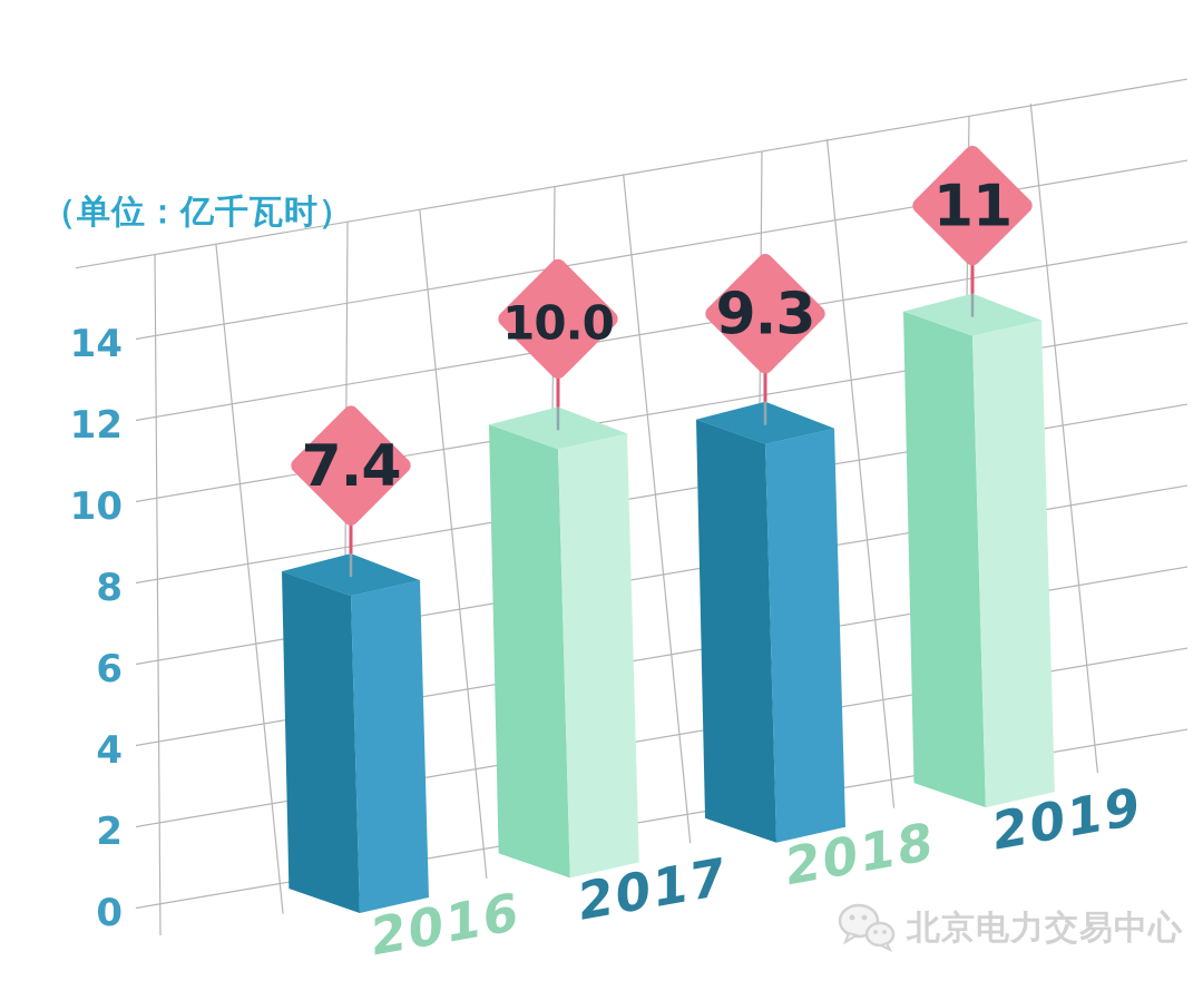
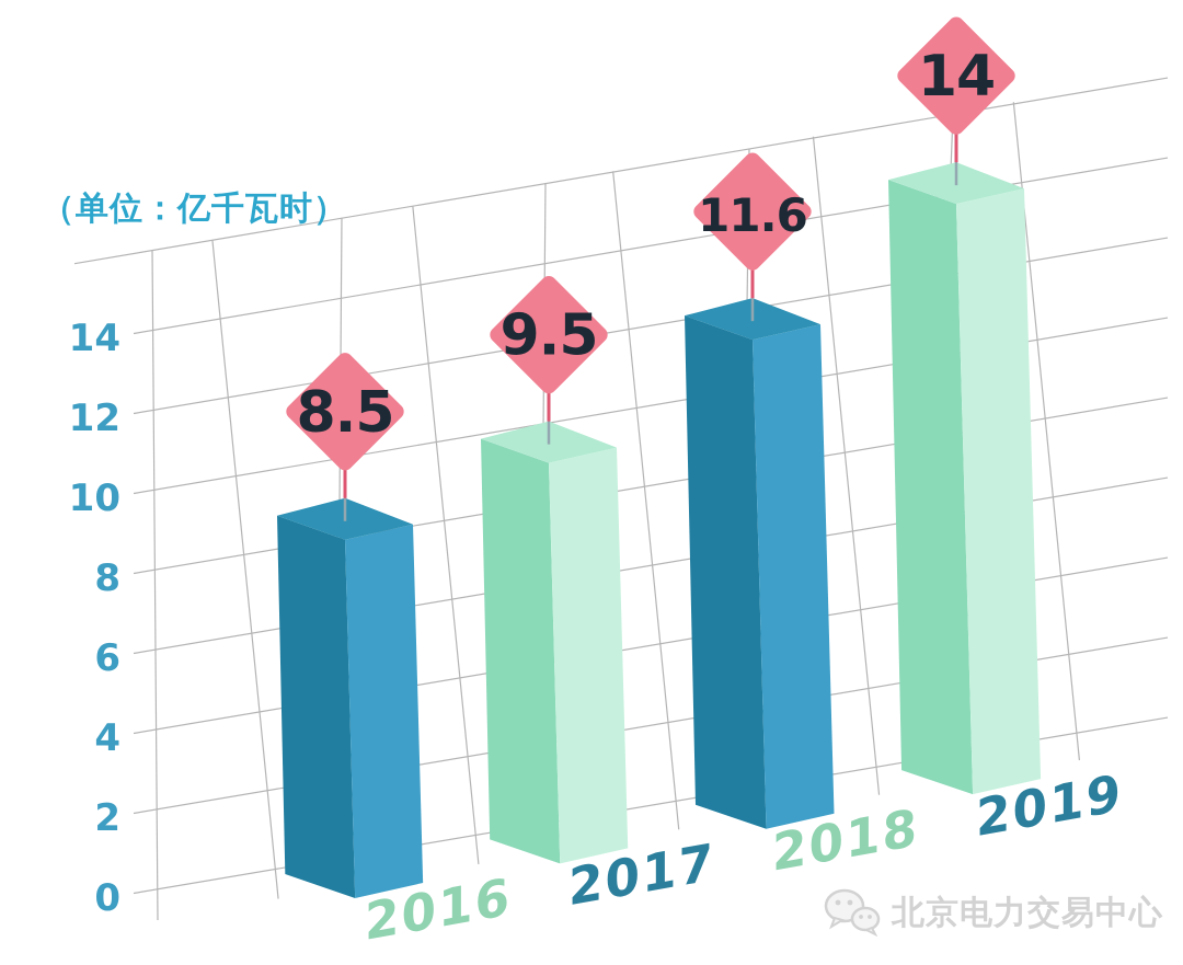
2016: 7.4 -> 8.5
2017: 10.0 -> 9.5
2018: 9.3 -> 11.6
2019: 11 -> 14
